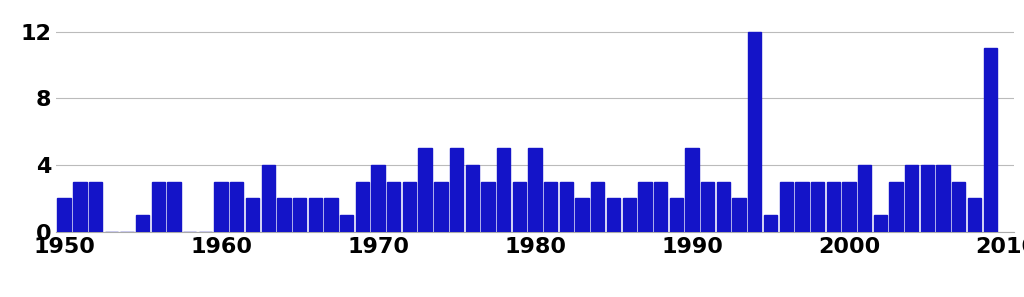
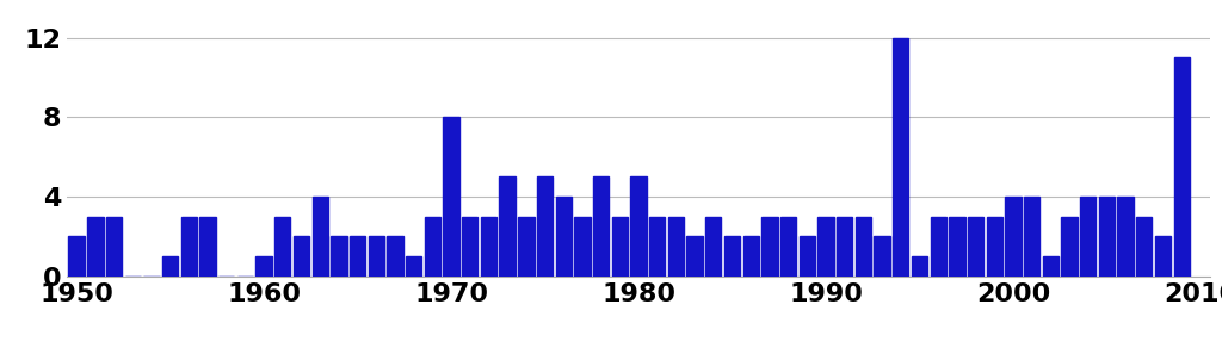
1960: 3 -> 1
1970: 4 -> 8
1990: 5 -> 3
2000: 3 -> 4
